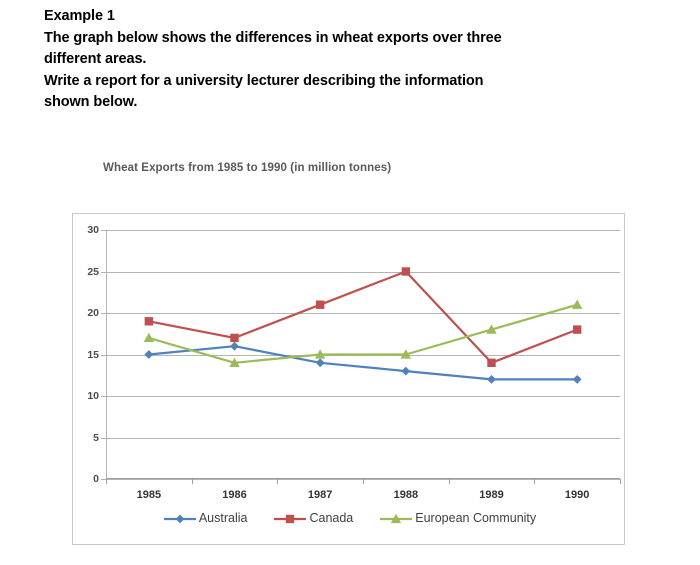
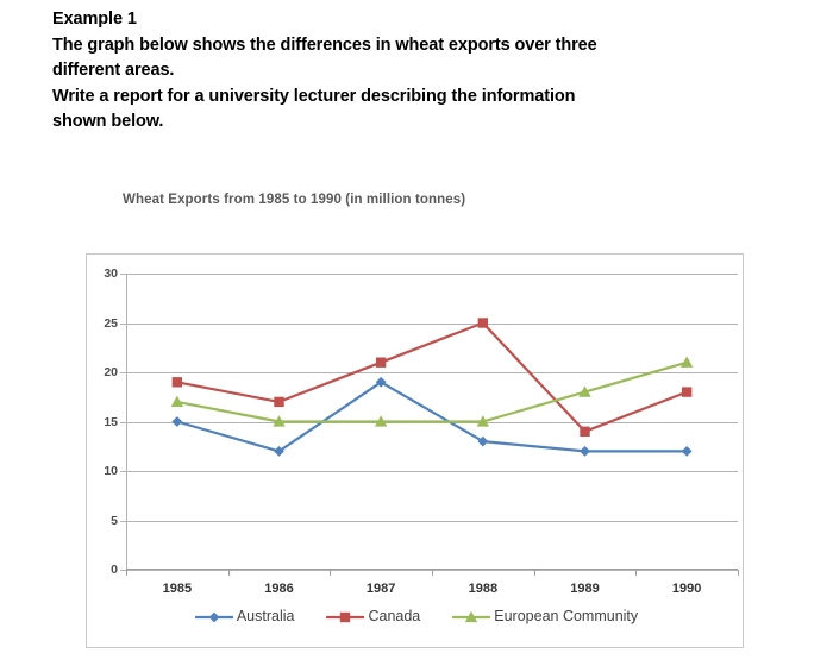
Australia/1986: 16 -> 12
European Community/1986: 14 -> 15
Australia/1987: 14 -> 19
